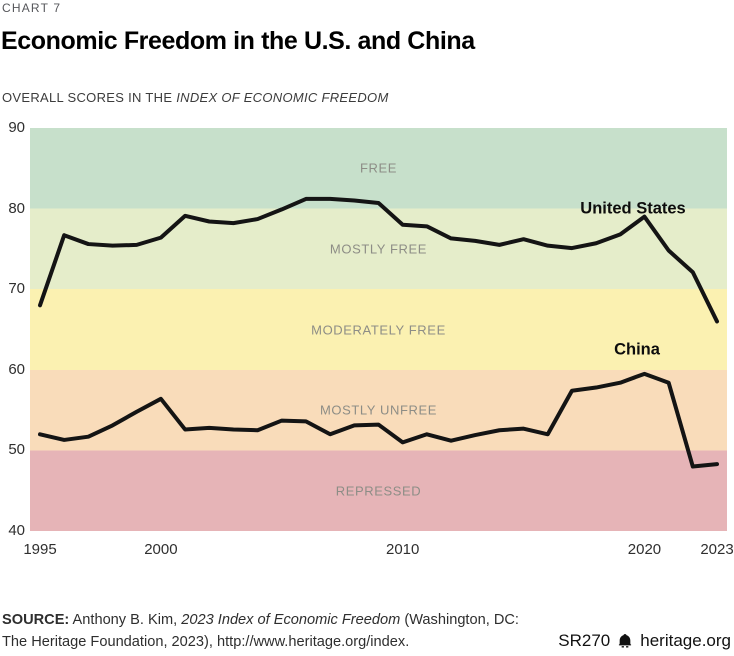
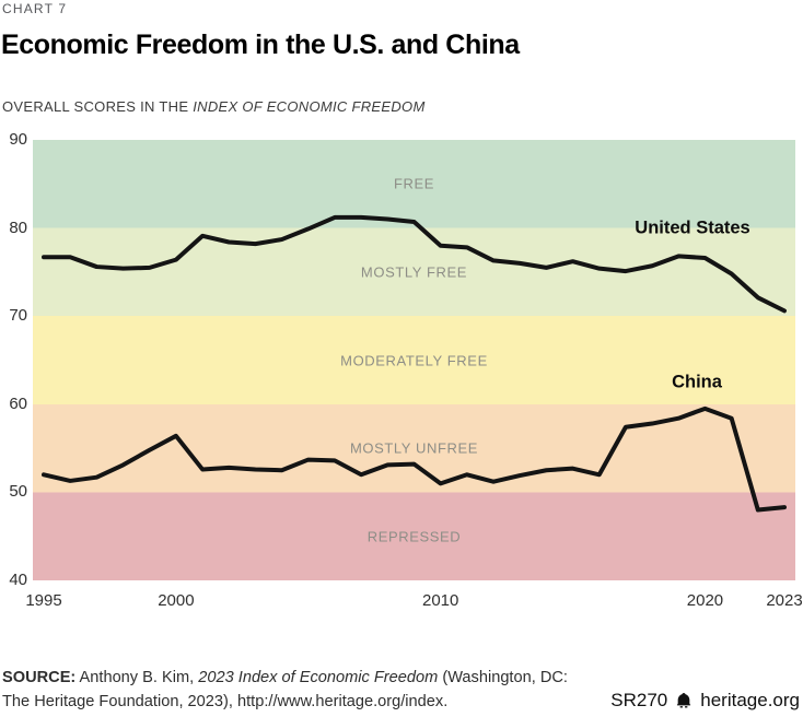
United States/1995: 68 -> 77
United States/2020: 79 -> 77
United States/2023: 66 -> 71
